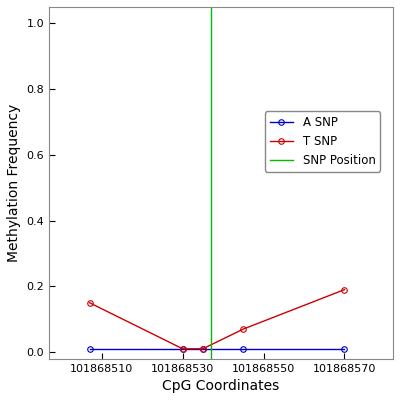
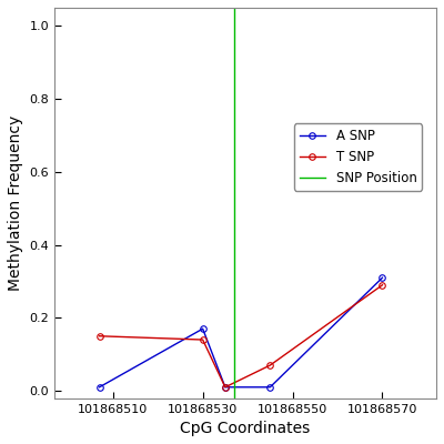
A SNP/101868530: 0.01 -> 0.17
T SNP/101868530: 0.01 -> 0.14
A SNP/101868570: 0.01 -> 0.31
T SNP/101868570: 0.19 -> 0.29
